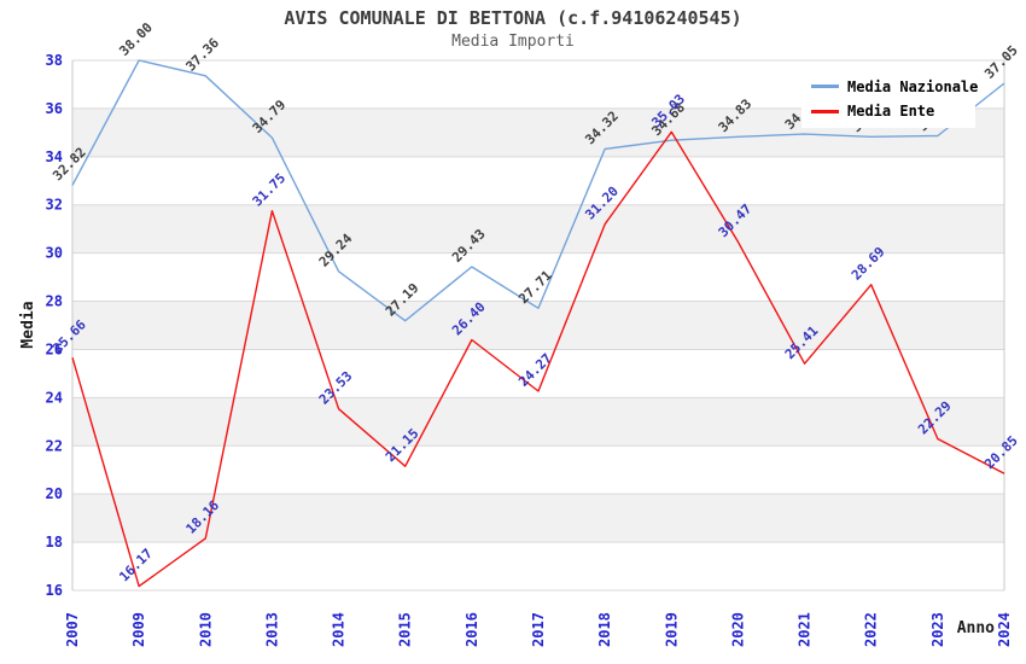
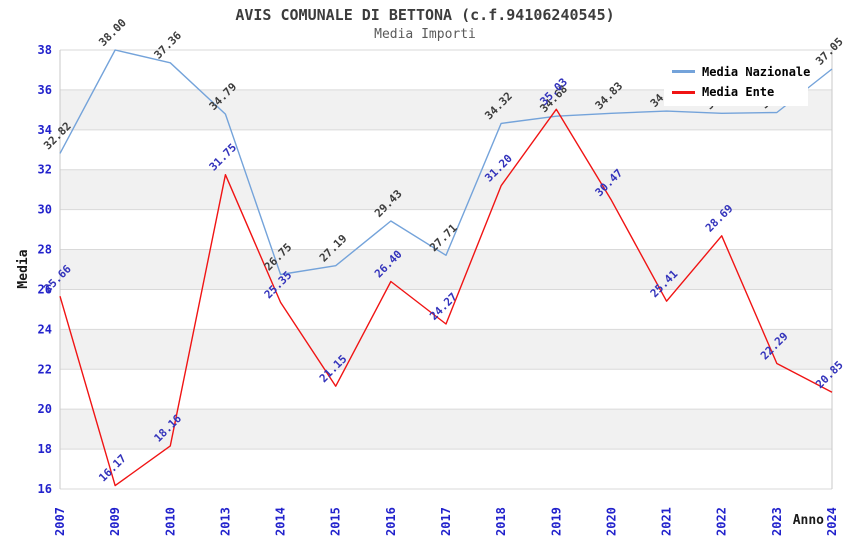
Media Nazionale/2014: 29.24 -> 26.75
Media Ente/2014: 23.53 -> 25.35
